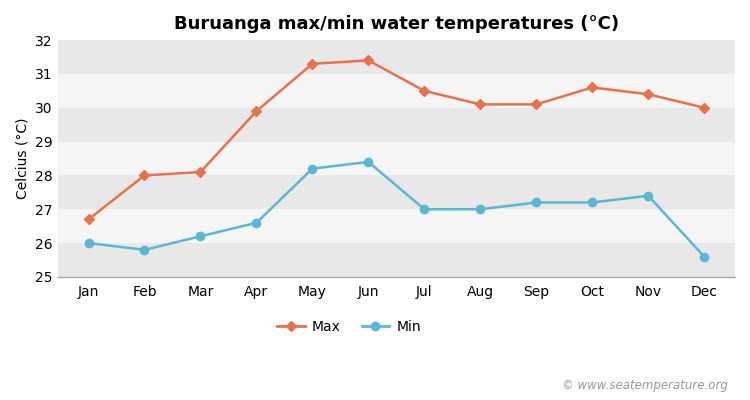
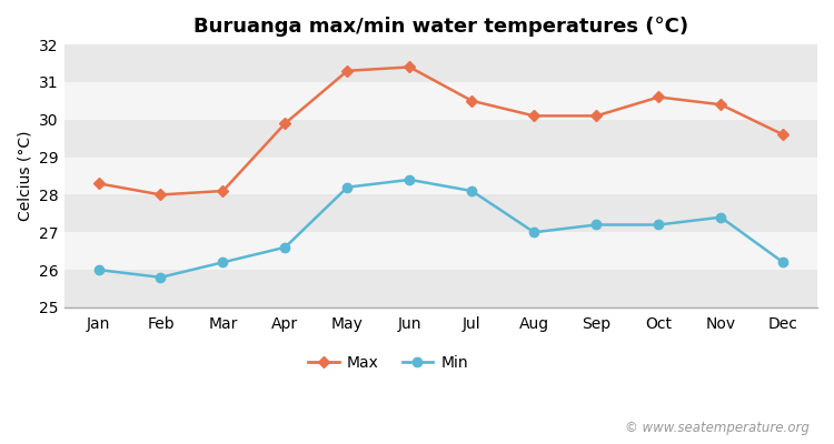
Max/Jan: 26.7 -> 28.3
Min/Jul: 27.0 -> 28.1
Max/Dec: 30.0 -> 29.6
Min/Dec: 25.6 -> 26.2
